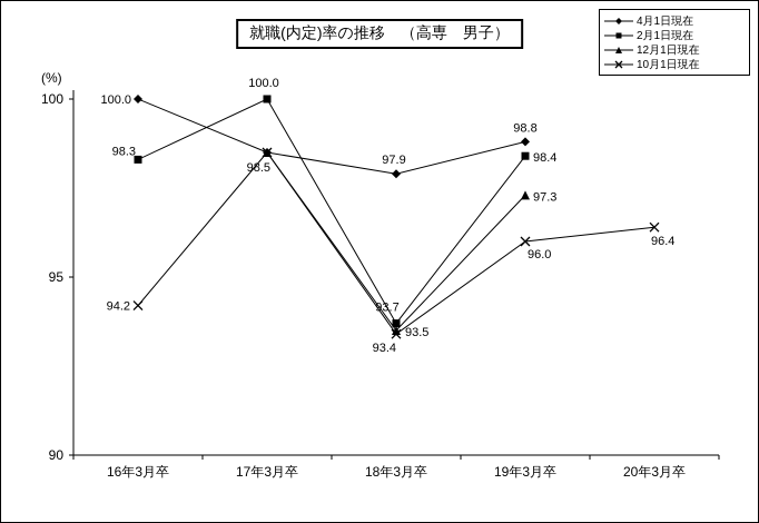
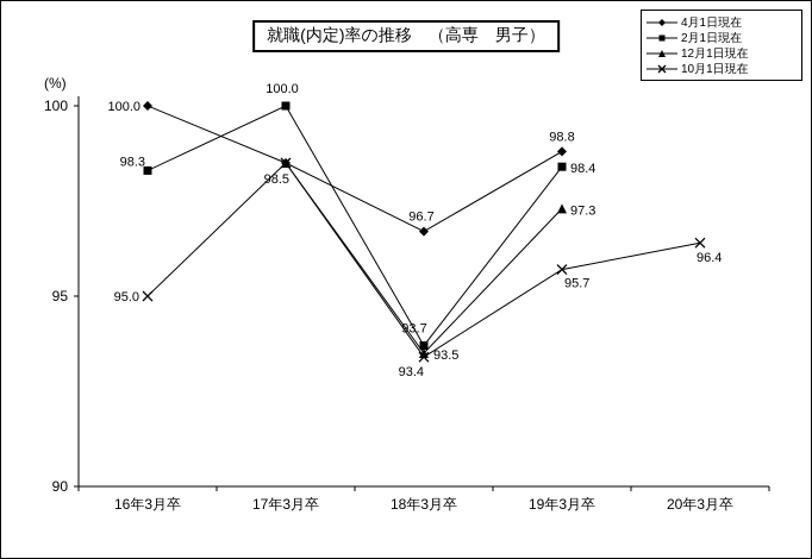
10月1日現在/16年3月卒: 94.2 -> 95.0
4月1日現在/18年3月卒: 97.9 -> 96.7
10月1日現在/19年3月卒: 96.0 -> 95.7
